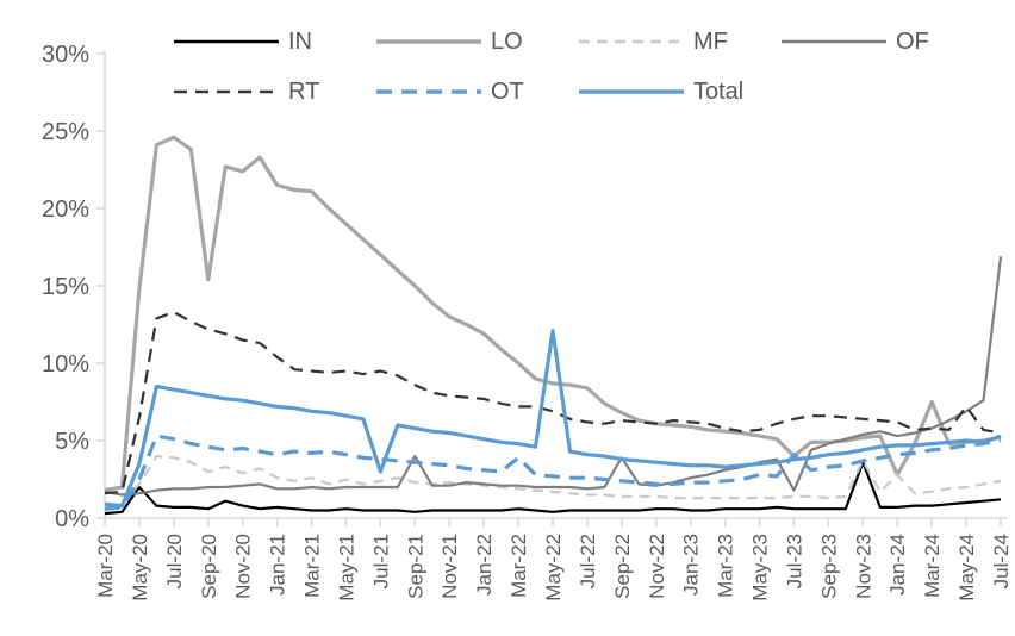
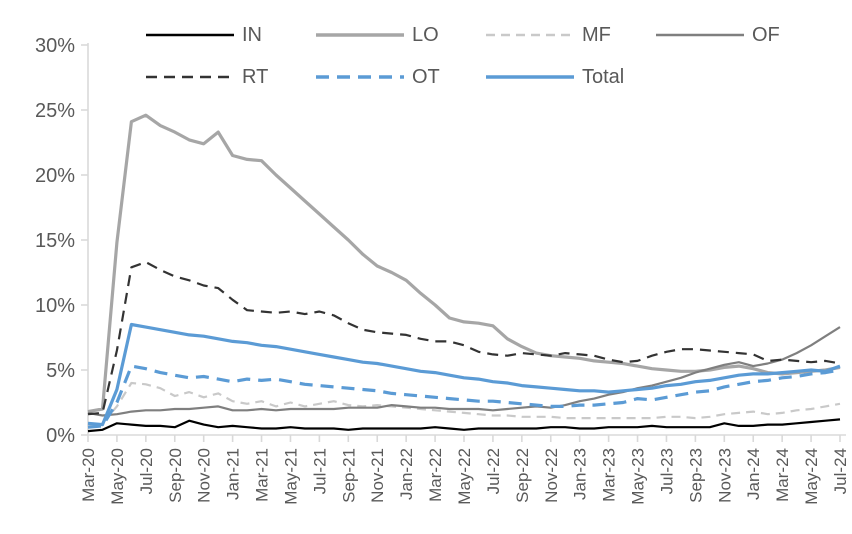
IN/May-20: 2.0% -> 0.9%
LO/Sep-20: 15.4% -> 23.3%
Total/Jul-21: 3.0% -> 6.2%
OF/Sep-21: 4.0% -> 2.1%
OT/Mar-22: 3.9% -> 2.9%
Total/May-22: 12.1% -> 4.4%
OF/Sep-22: 3.9% -> 2.1%
LO/Jul-23: 4.0% -> 5.0%
OF/Jul-23: 1.8% -> 4.1%
OT/Jul-23: 4.1% -> 2.9%
IN/Nov-23: 3.6% -> 0.9%
MF/Nov-23: 3.7% -> 1.6%
LO/Jan-24: 2.8% -> 5.1%
MF/Jan-24: 2.8% -> 1.8%
LO/Mar-24: 7.5% -> 4.7%
RT/May-24: 7.2% -> 5.6%
OF/Jul-24: 16.9% -> 8.3%
